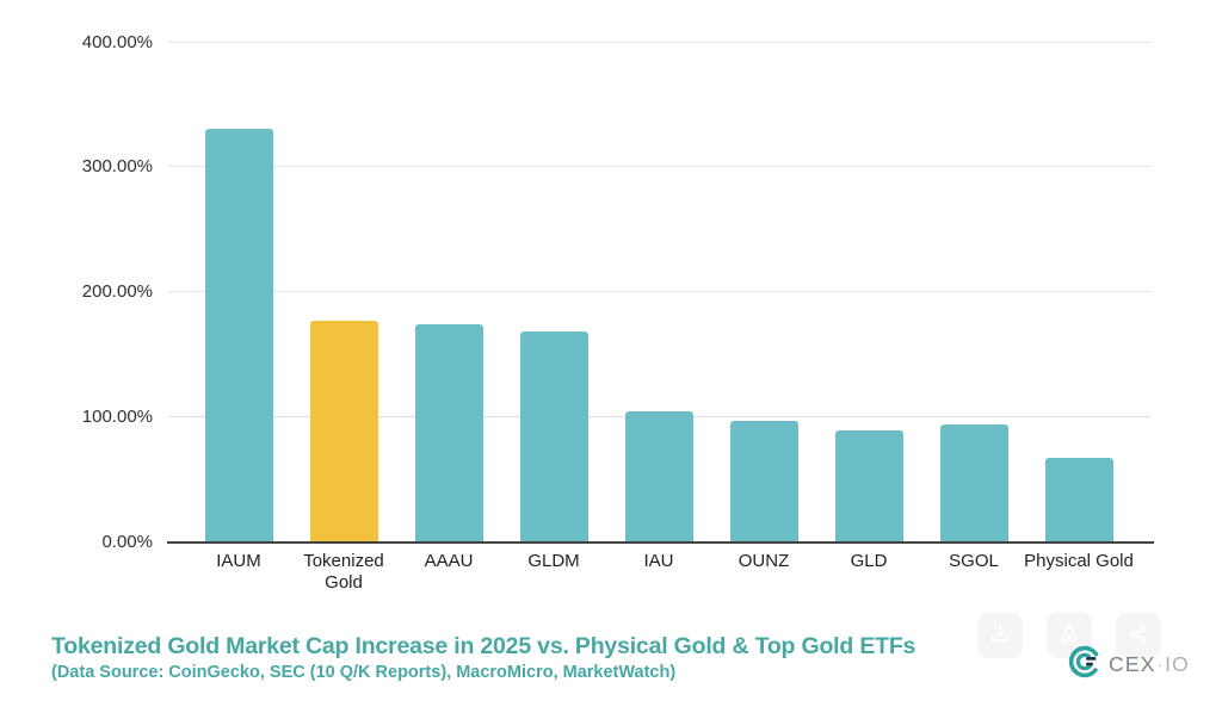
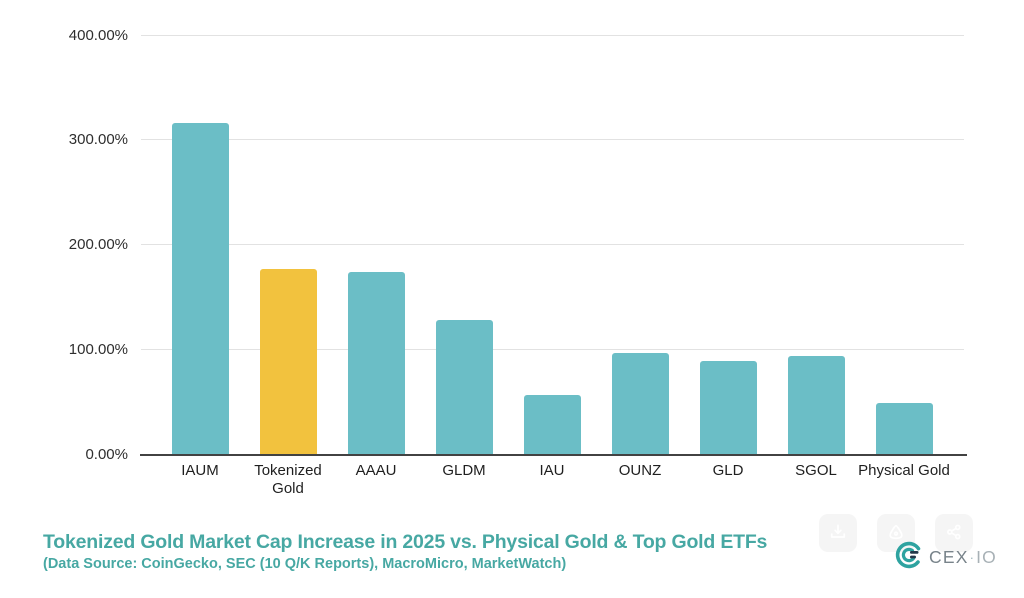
IAUM: 330% -> 316%
GLDM: 168% -> 128%
IAU: 104% -> 56%
Physical Gold: 67% -> 49%
